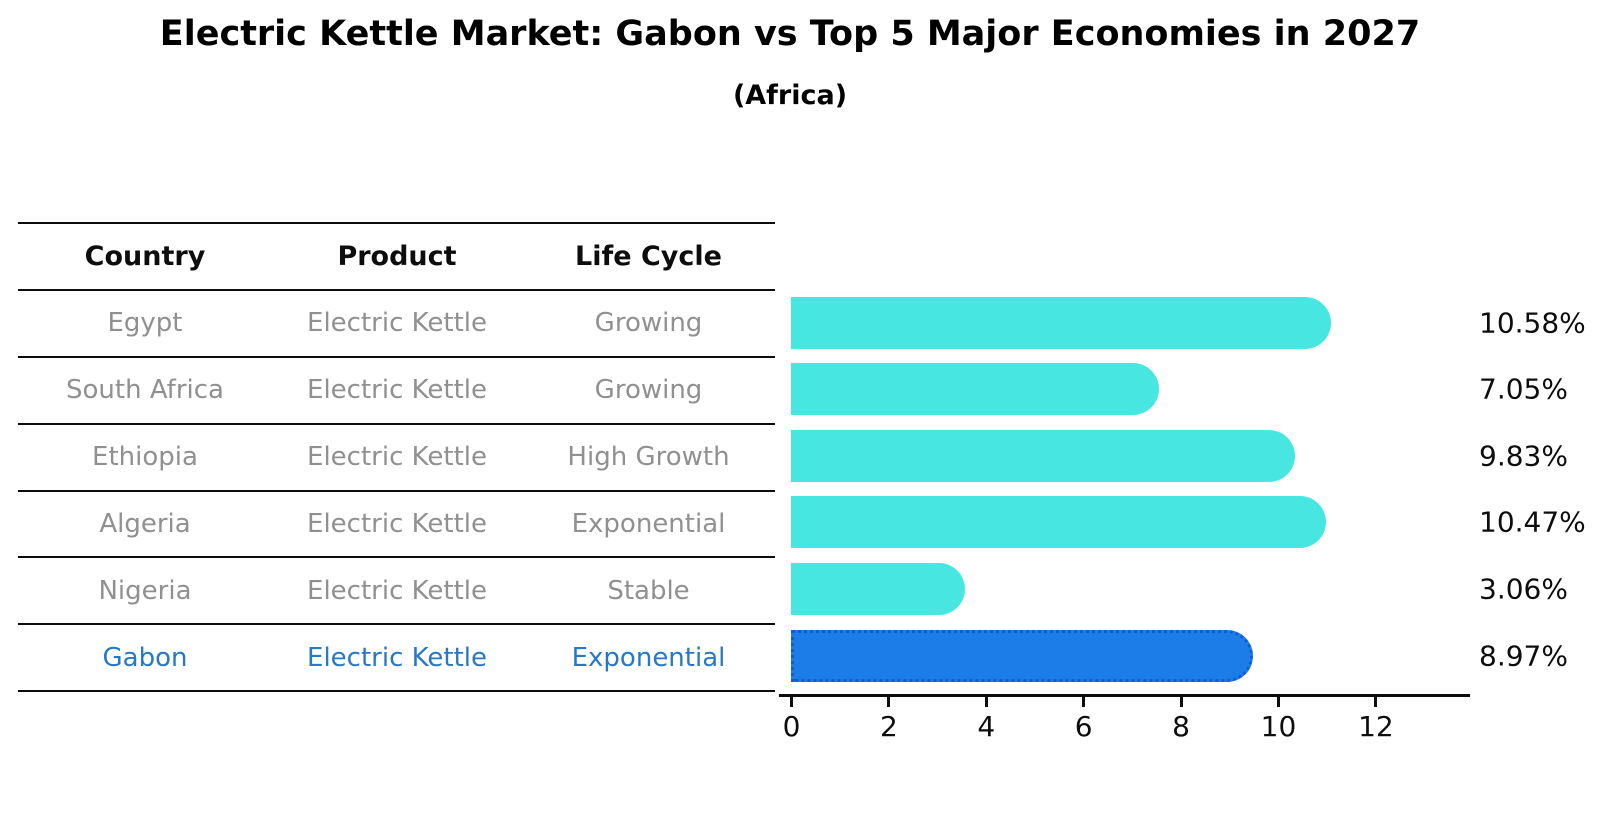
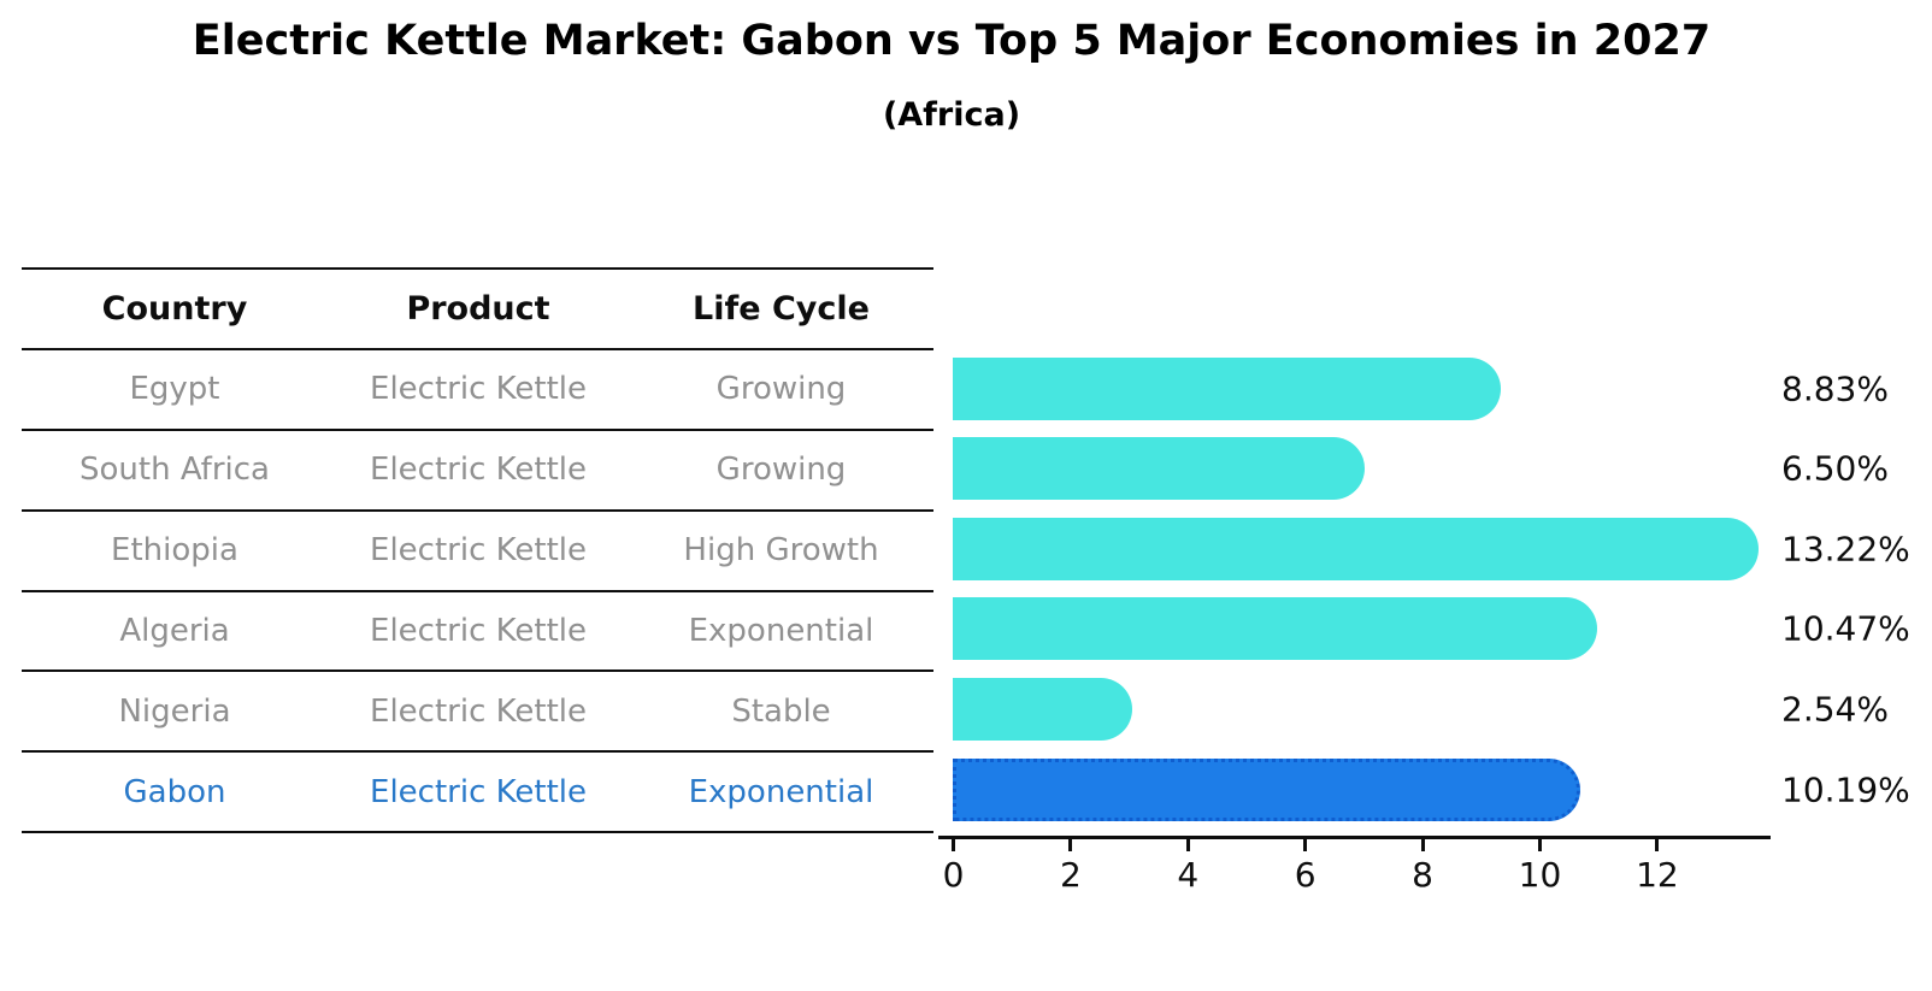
Egypt: 10.58% -> 8.83%
South Africa: 7.05% -> 6.50%
Ethiopia: 9.83% -> 13.22%
Nigeria: 3.06% -> 2.54%
Gabon: 8.97% -> 10.19%
